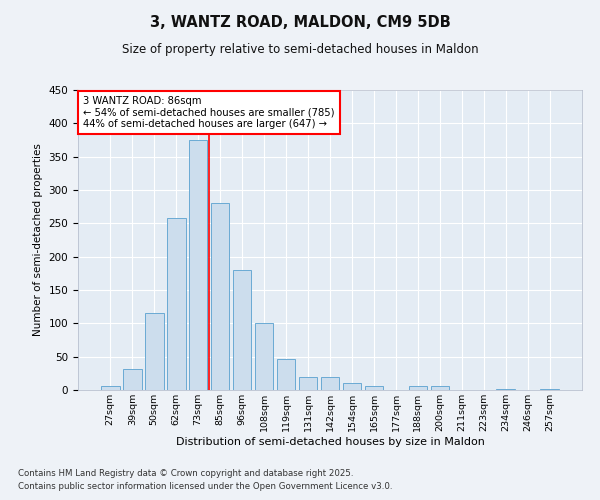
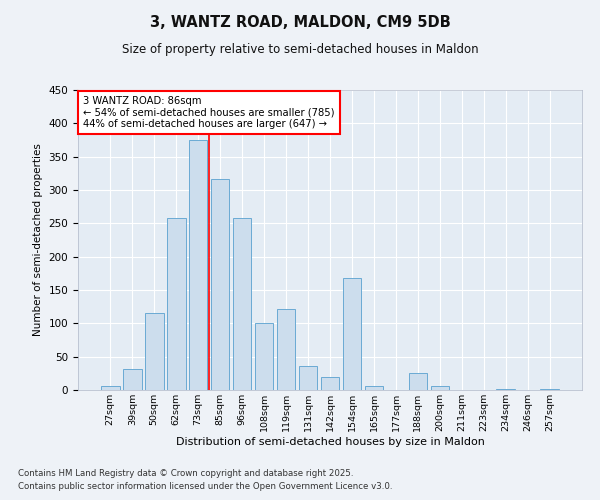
85sqm: 281 -> 316
96sqm: 180 -> 258
119sqm: 47 -> 122
131sqm: 20 -> 36
154sqm: 10 -> 168
188sqm: 6 -> 26
